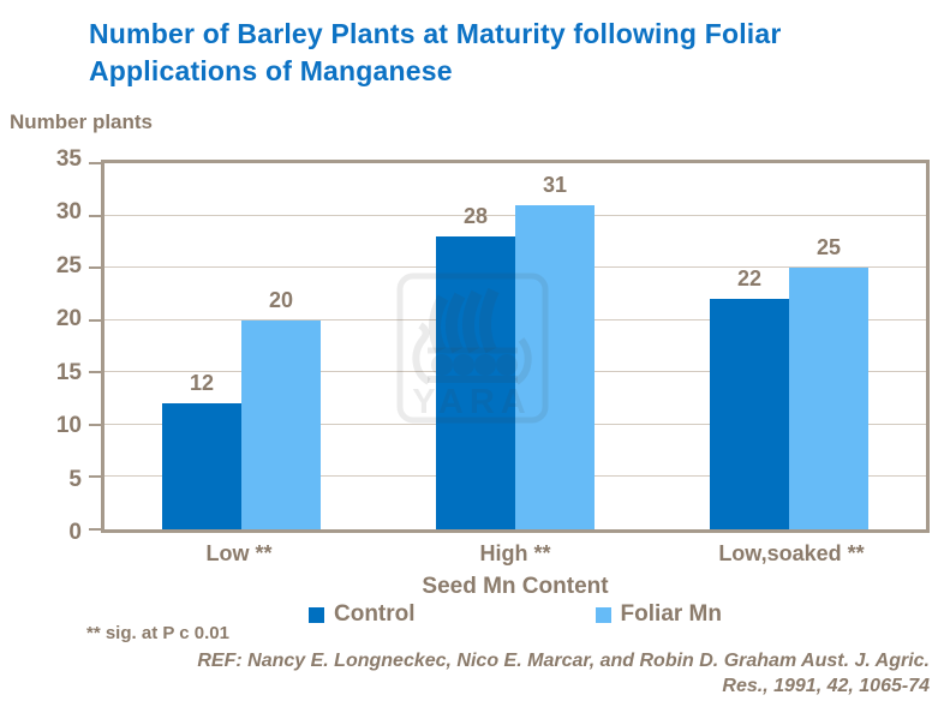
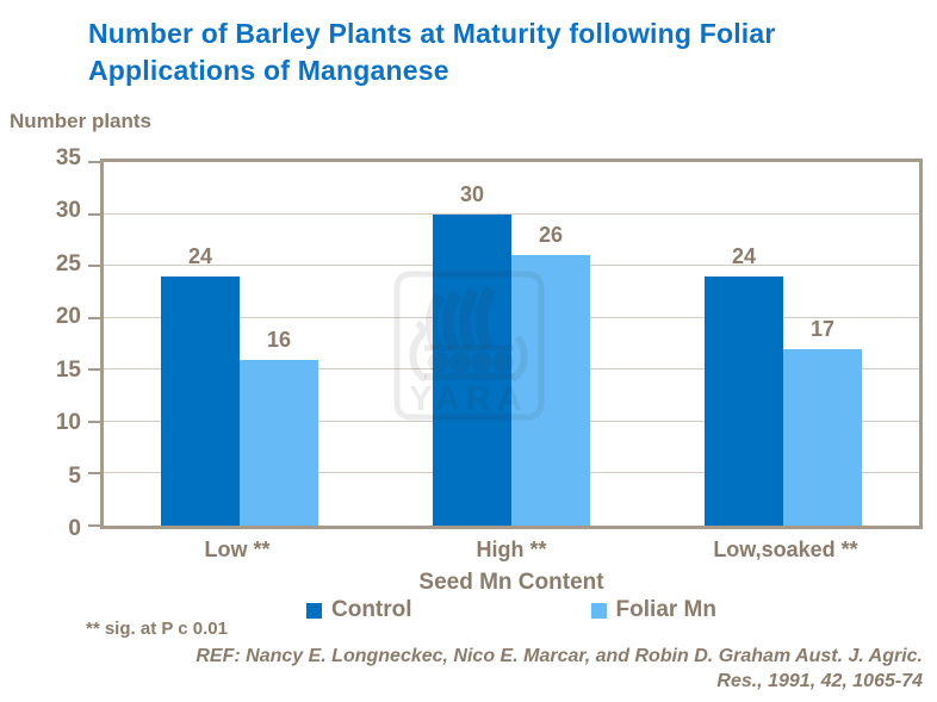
Control/Low **: 12 -> 24
Foliar Mn/Low **: 20 -> 16
Control/High **: 28 -> 30
Foliar Mn/High **: 31 -> 26
Control/Low,soaked **: 22 -> 24
Foliar Mn/Low,soaked **: 25 -> 17
